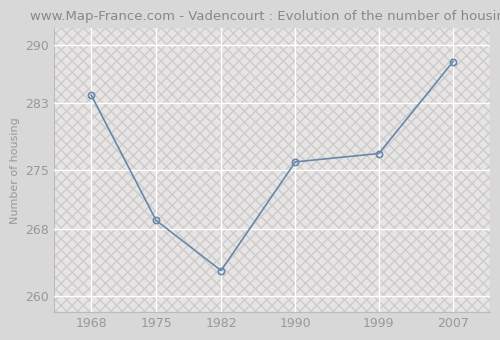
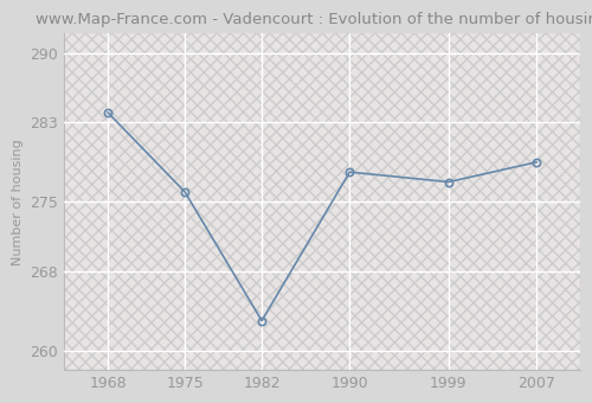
1975: 269 -> 276
1990: 276 -> 278
2007: 288 -> 279
